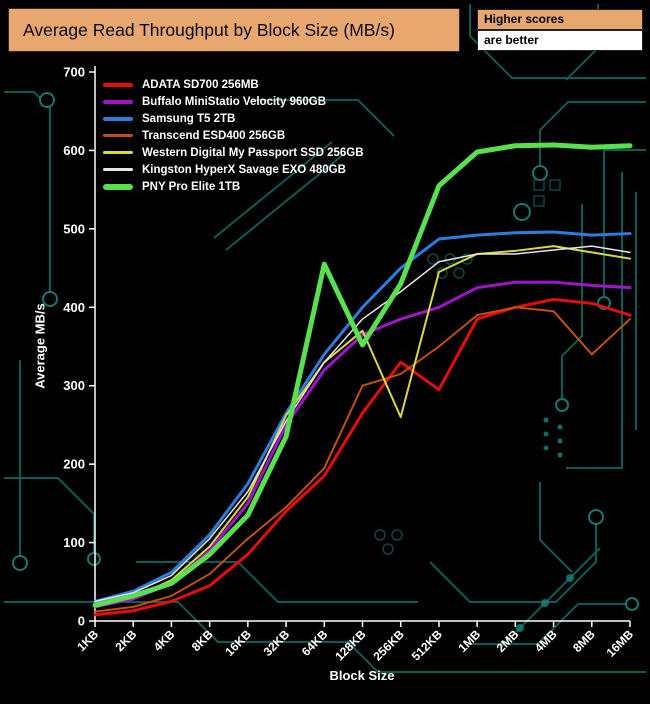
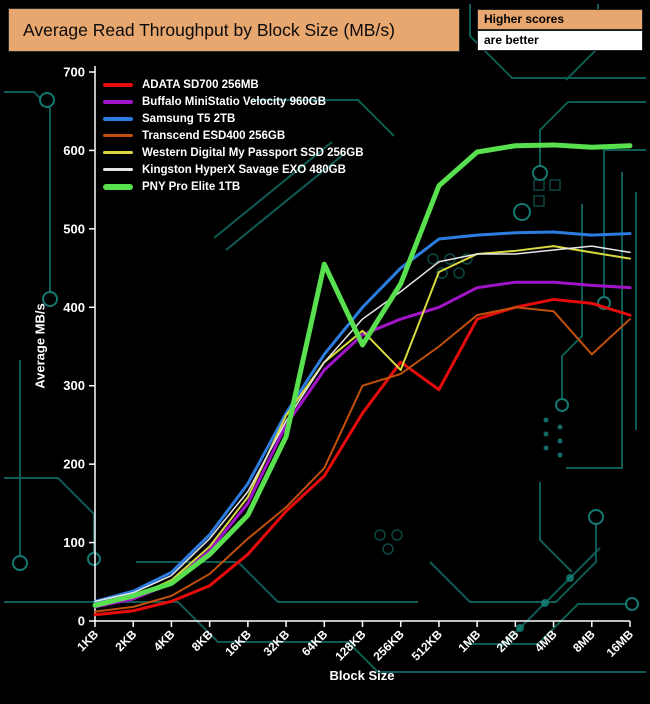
Western Digital My Passport SSD 256GB/256KB: 260 -> 320
